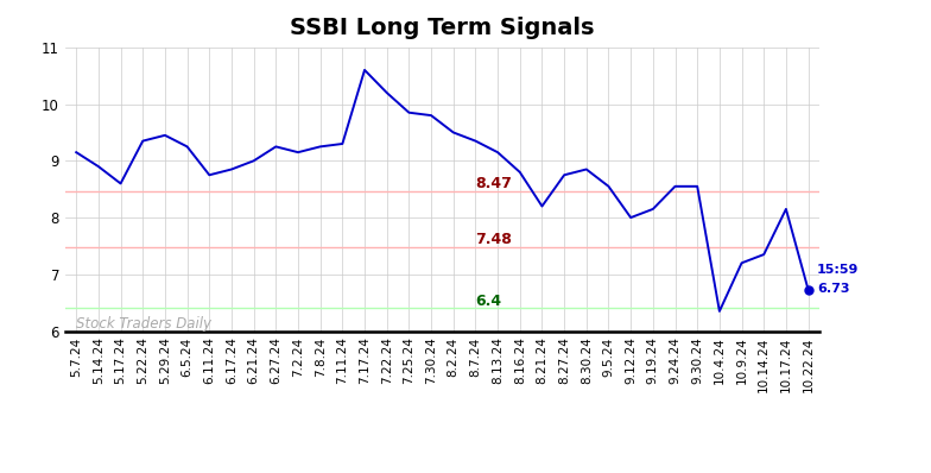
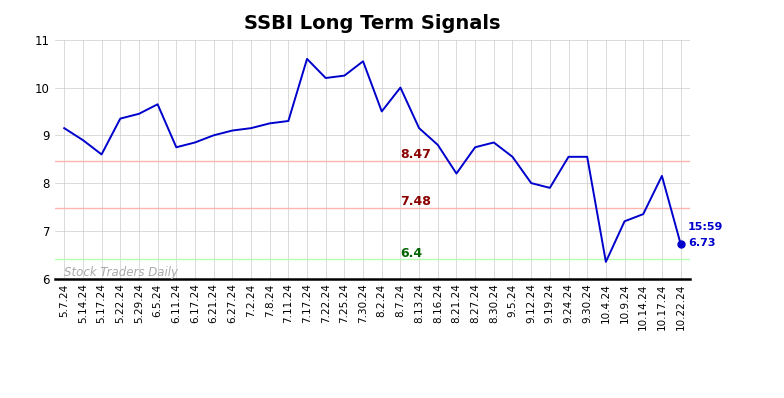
6.5.24: 9.25 -> 9.65
6.27.24: 9.25 -> 9.10
7.25.24: 9.85 -> 10.25
7.30.24: 9.80 -> 10.55
8.7.24: 9.35 -> 10.00
9.19.24: 8.15 -> 7.90
